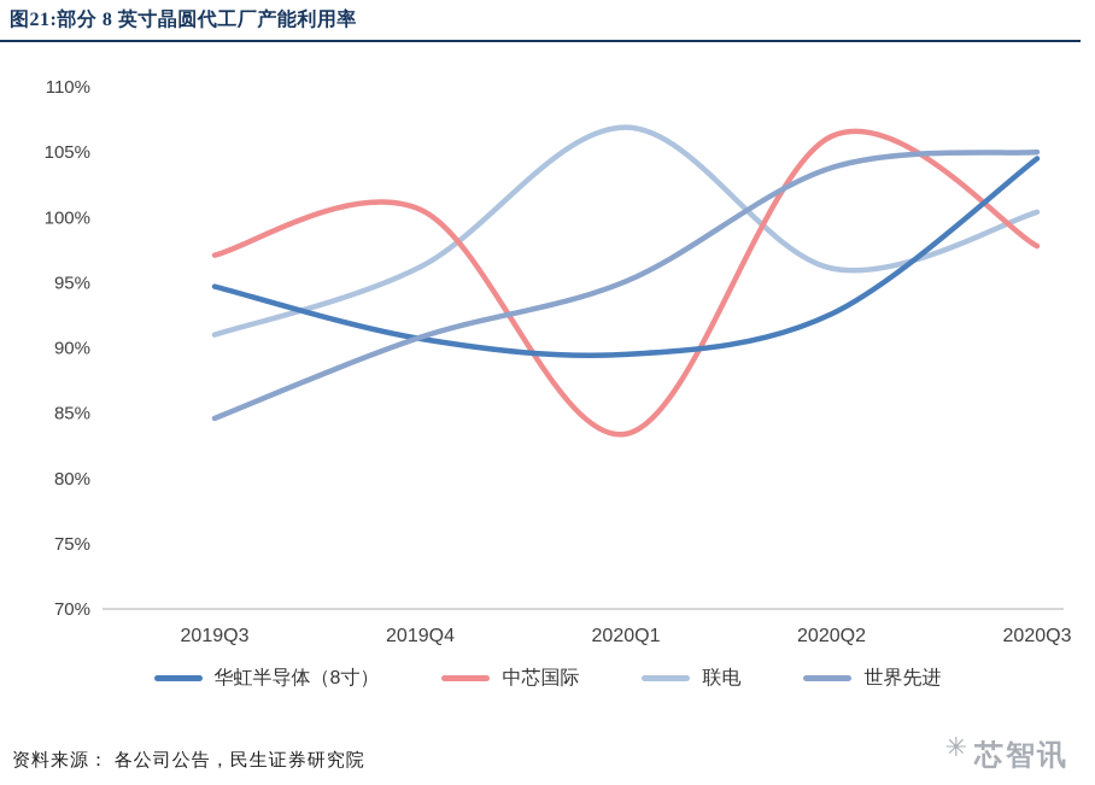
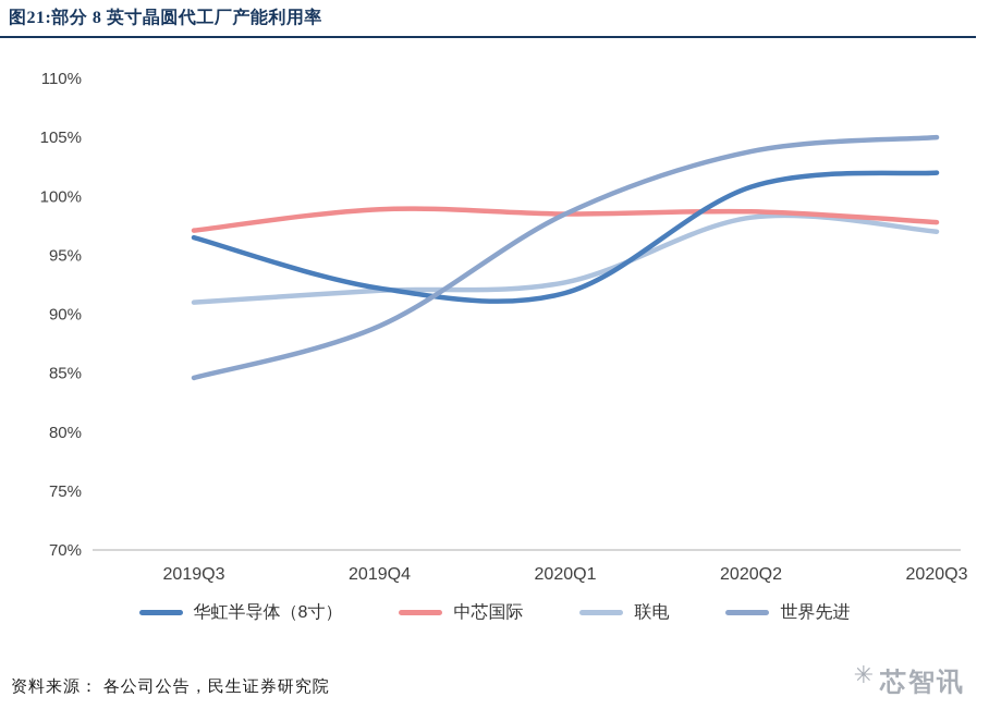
华虹半导体（8寸）/2019Q3: 94.7% -> 96.5%
华虹半导体（8寸）/2019Q4: 90.7% -> 92.2%
中芯国际/2019Q4: 100.6% -> 98.9%
联电/2019Q4: 96.2% -> 92.0%
世界先进/2019Q4: 90.8% -> 89.0%
华虹半导体（8寸）/2020Q1: 89.5% -> 91.8%
中芯国际/2020Q1: 83.4% -> 98.5%
联电/2020Q1: 106.9% -> 92.7%
世界先进/2020Q1: 95.1% -> 98.5%
华虹半导体（8寸）/2020Q2: 92.6% -> 100.8%
中芯国际/2020Q2: 106.2% -> 98.7%
联电/2020Q2: 96.1% -> 98.2%
华虹半导体（8寸）/2020Q3: 104.5% -> 102.0%
联电/2020Q3: 100.4% -> 97.0%
